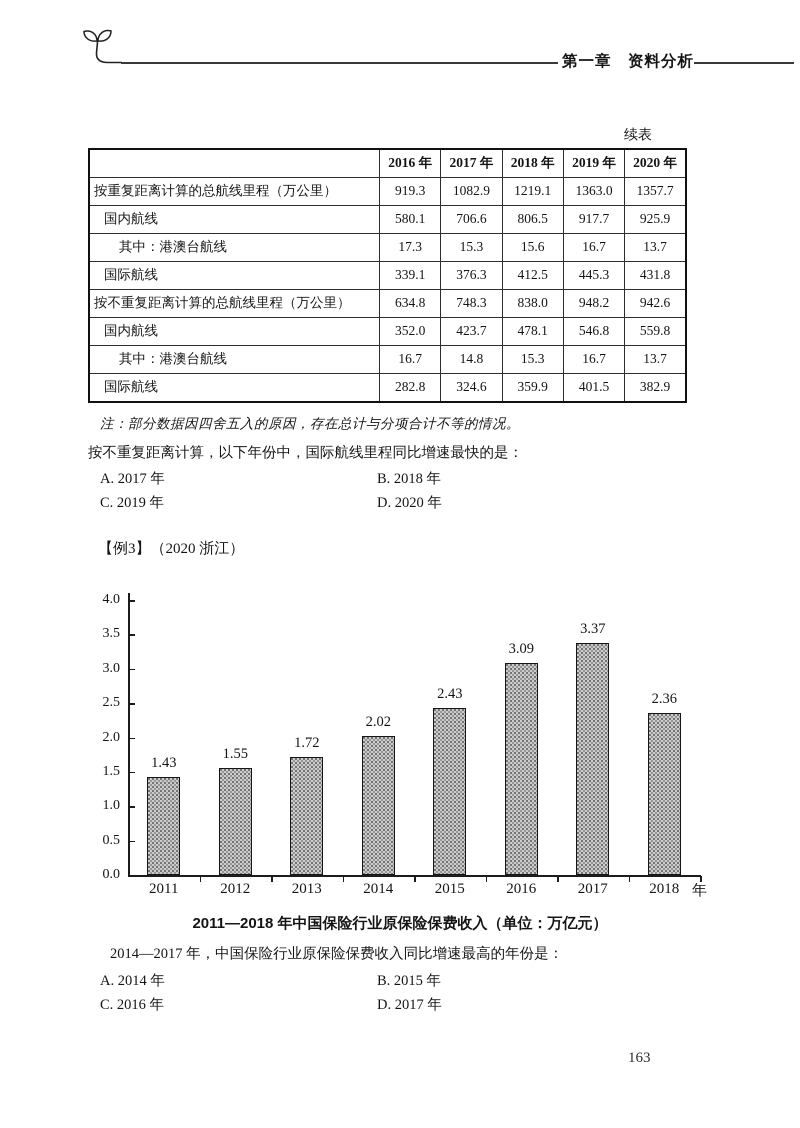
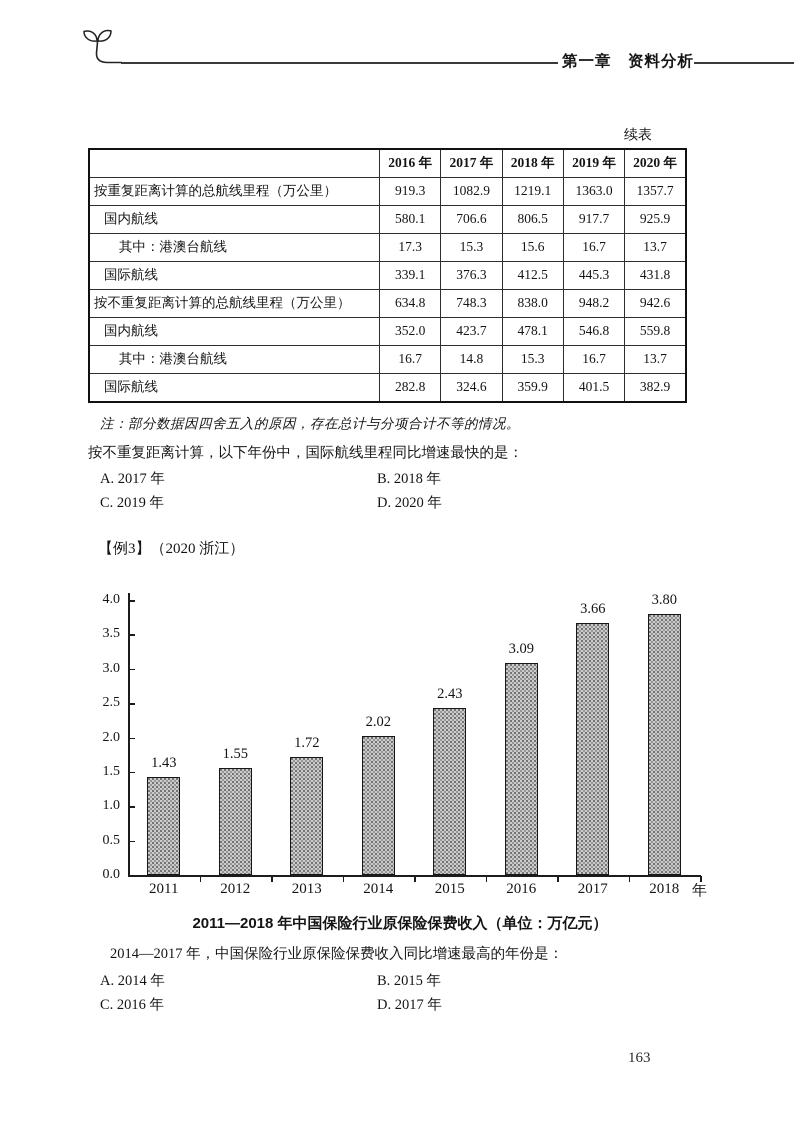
2017: 3.37 -> 3.66
2018: 2.36 -> 3.80
